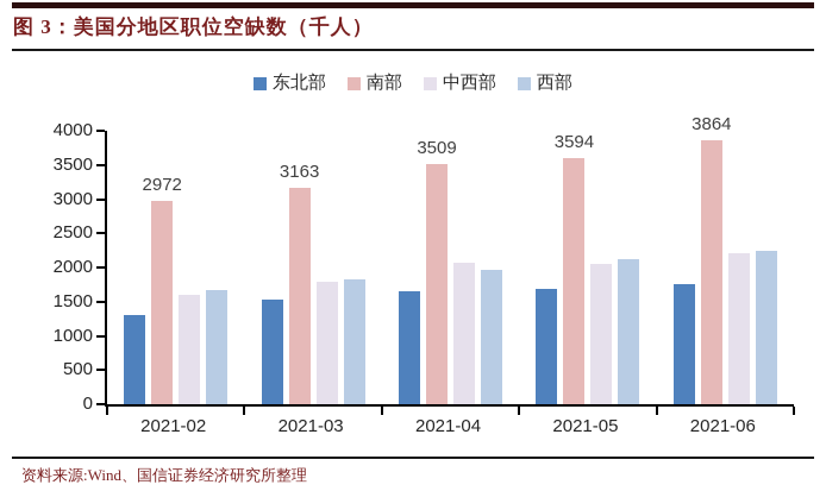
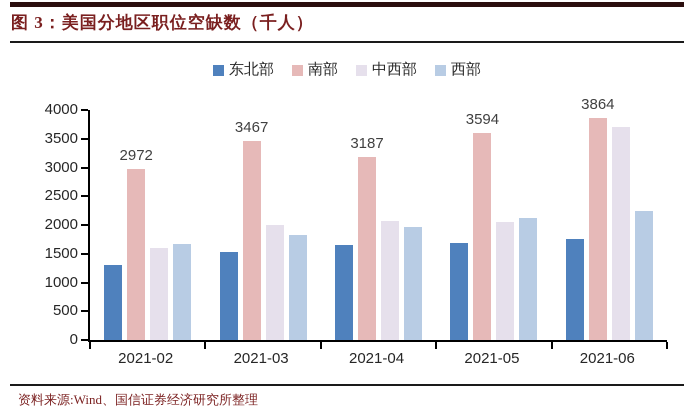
南部/2021-03: 3163 -> 3467
中西部/2021-03: 1800 -> 2000
南部/2021-04: 3509 -> 3187
中西部/2021-06: 2200 -> 3700
